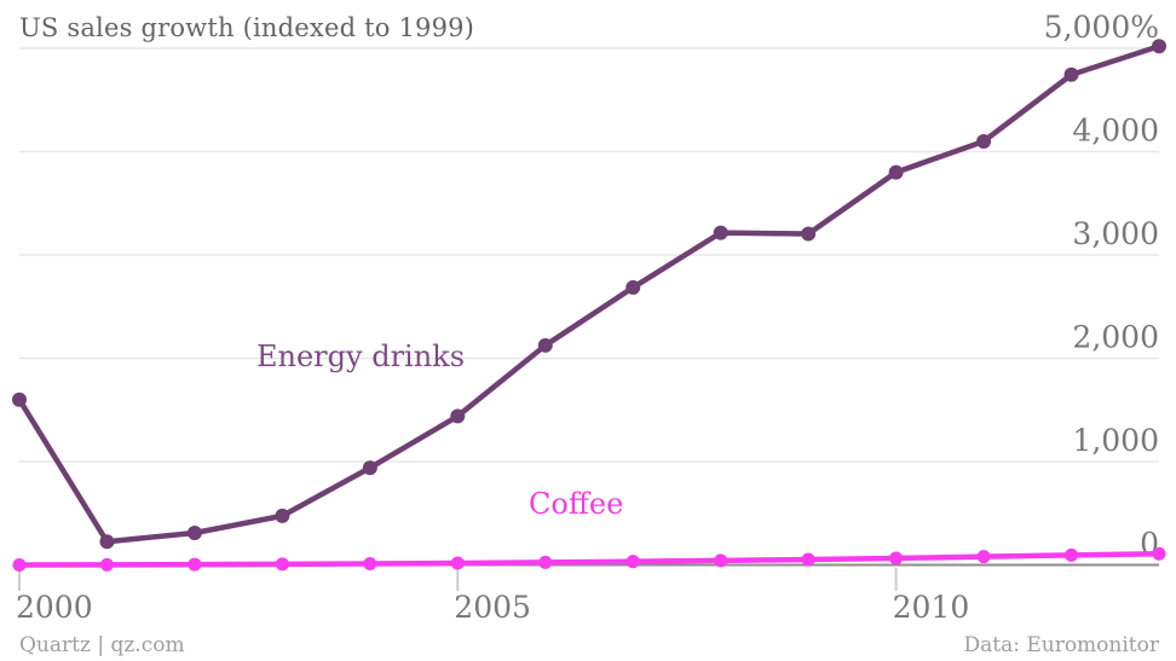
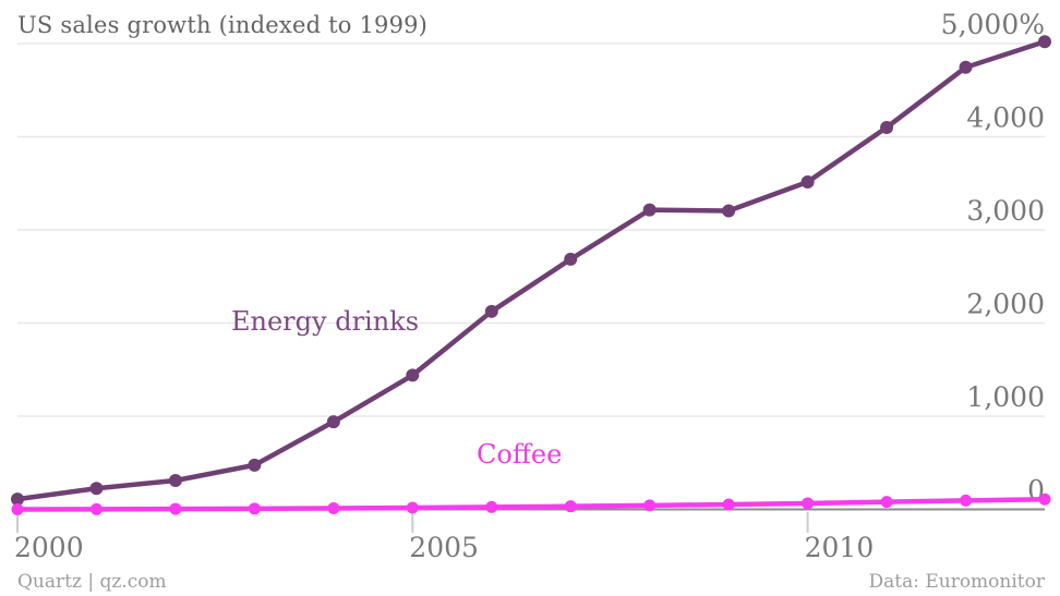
Energy drinks/2000: 1600% -> 100%
Energy drinks/2010: 3800% -> 3500%
